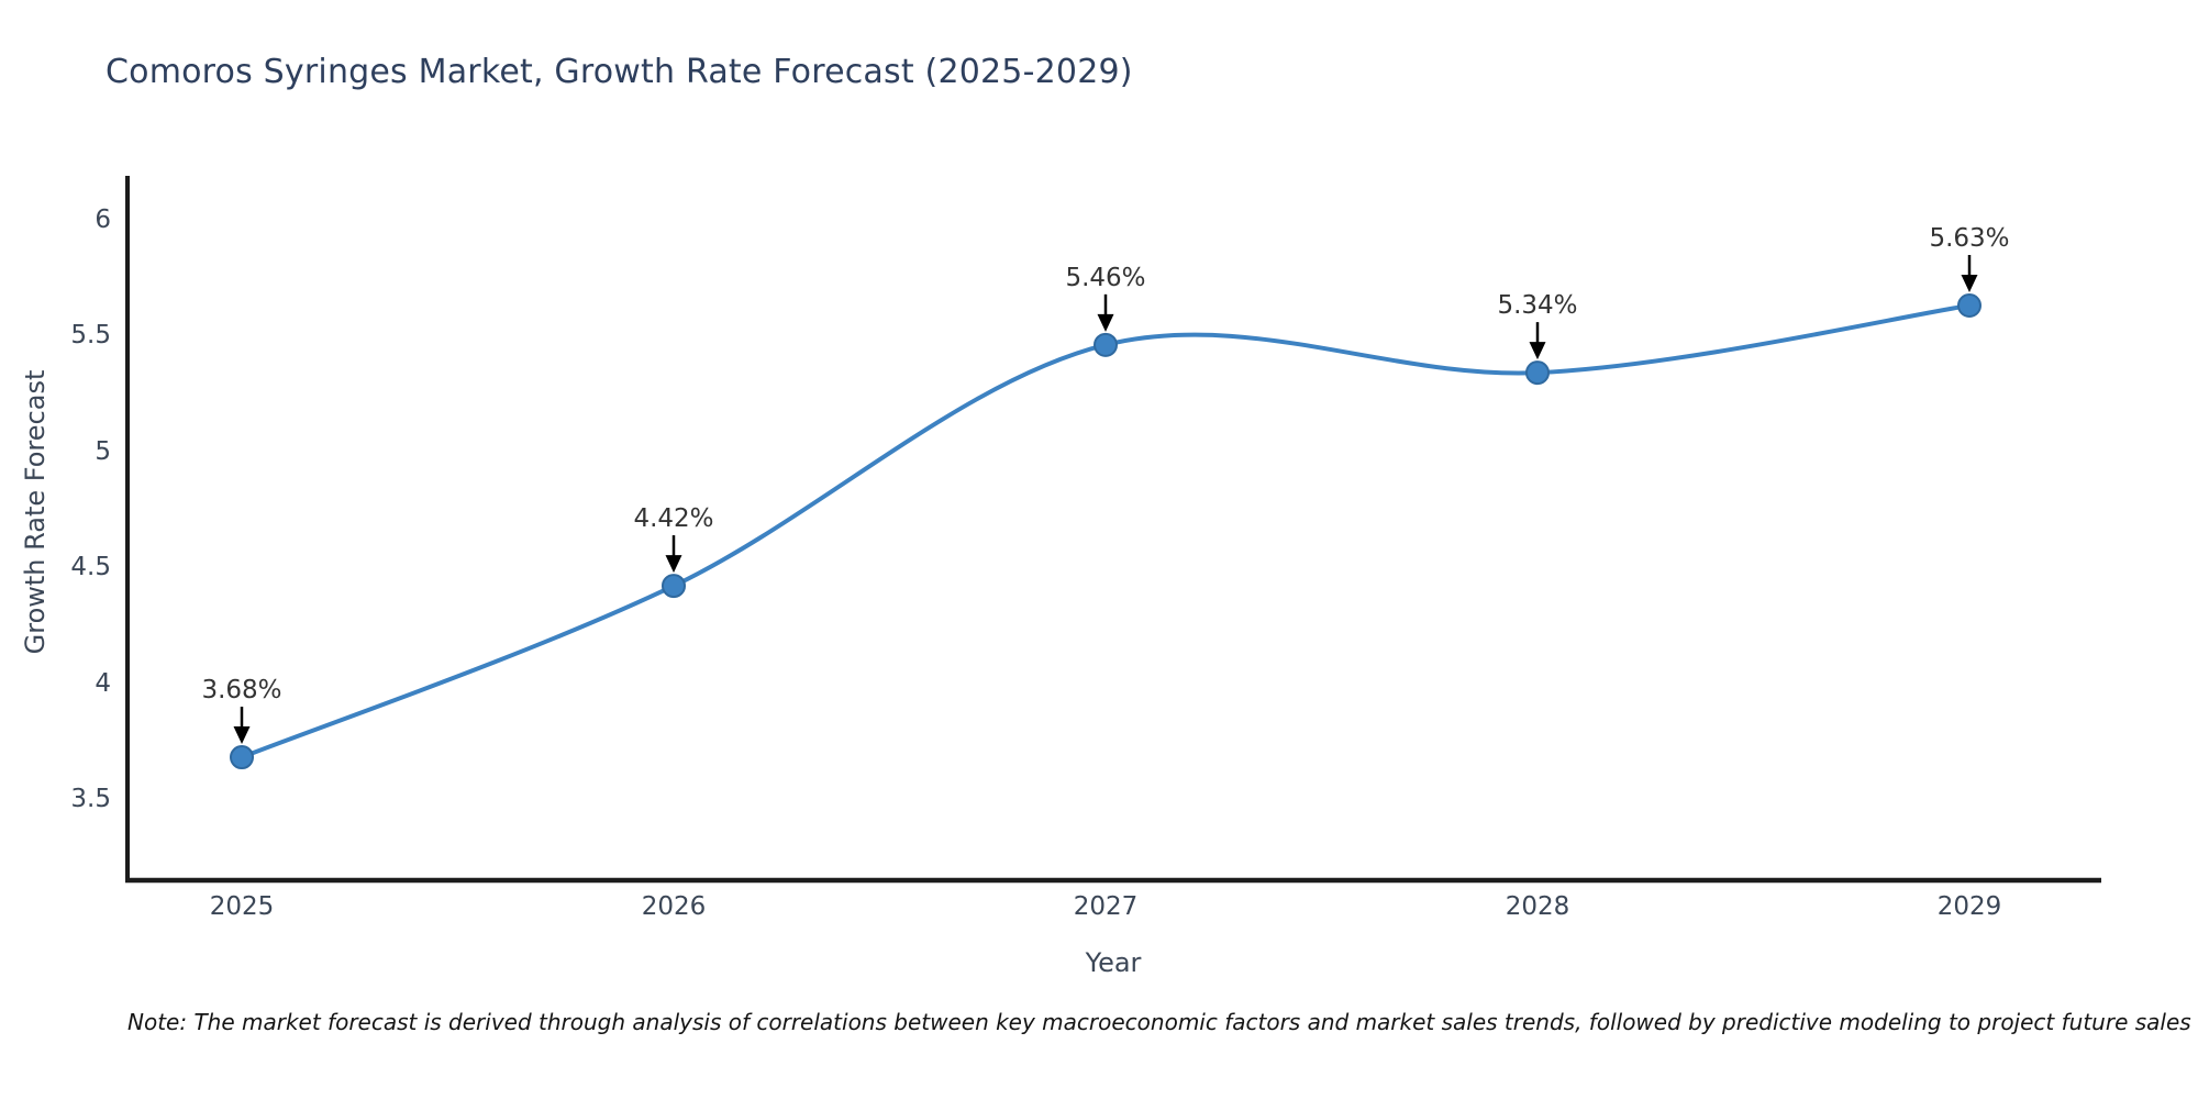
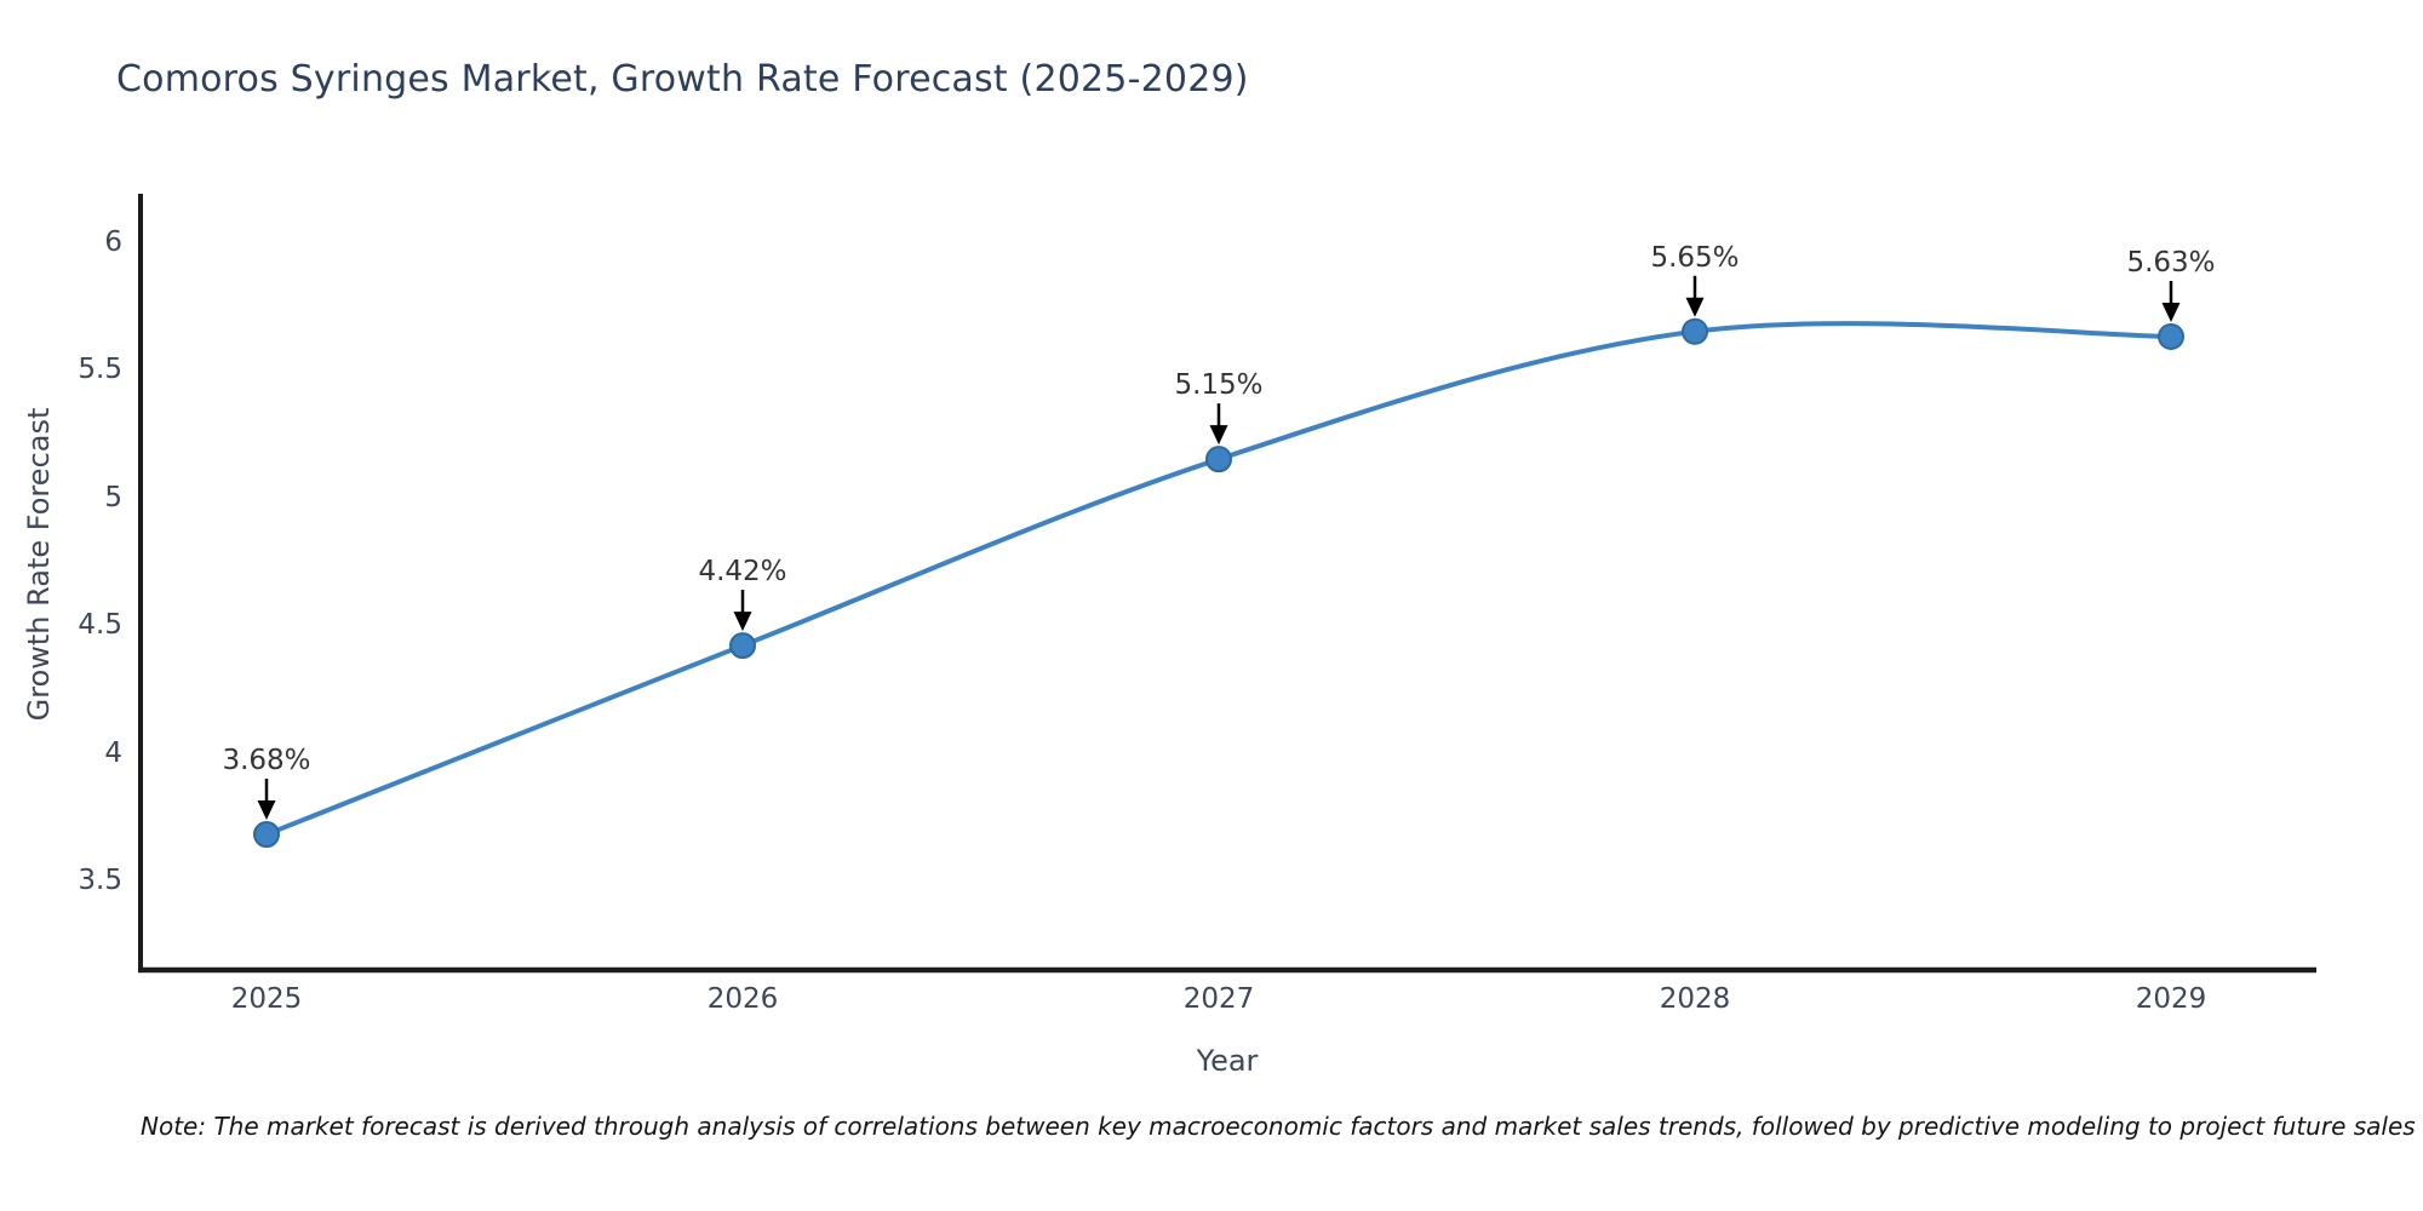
2027: 5.46% -> 5.15%
2028: 5.34% -> 5.65%
